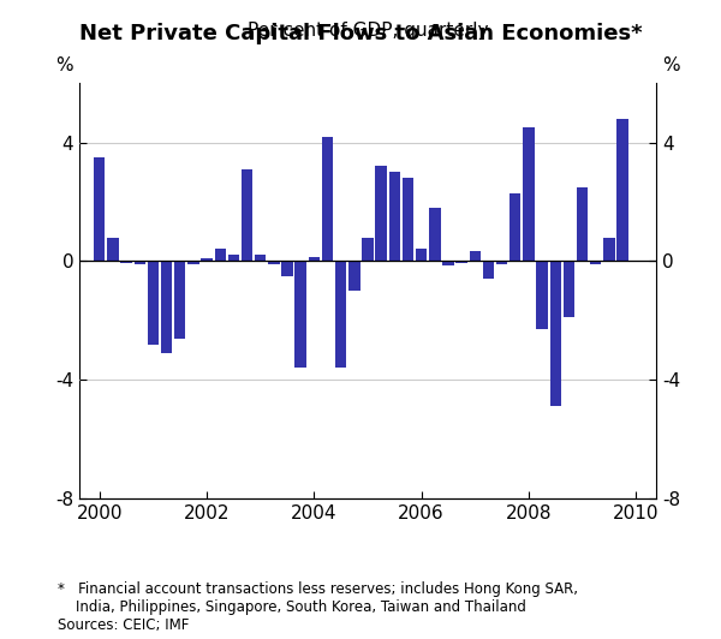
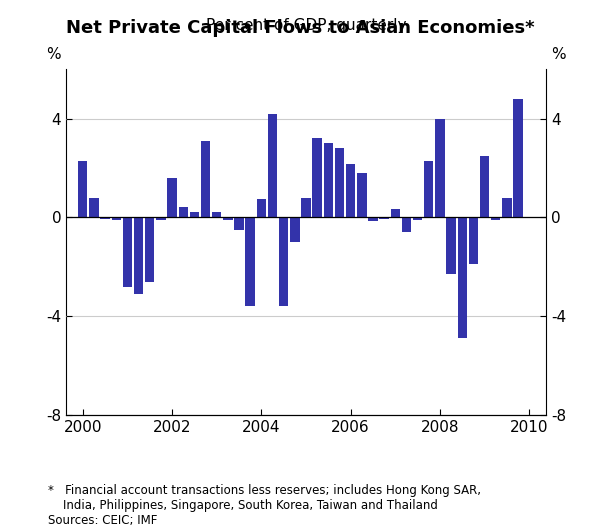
2000: 3.50 -> 2.30
2002: 0.10 -> 1.60
2004: 0.15 -> 0.75
2006: 0.40 -> 2.15
2008: 4.50 -> 4.00
